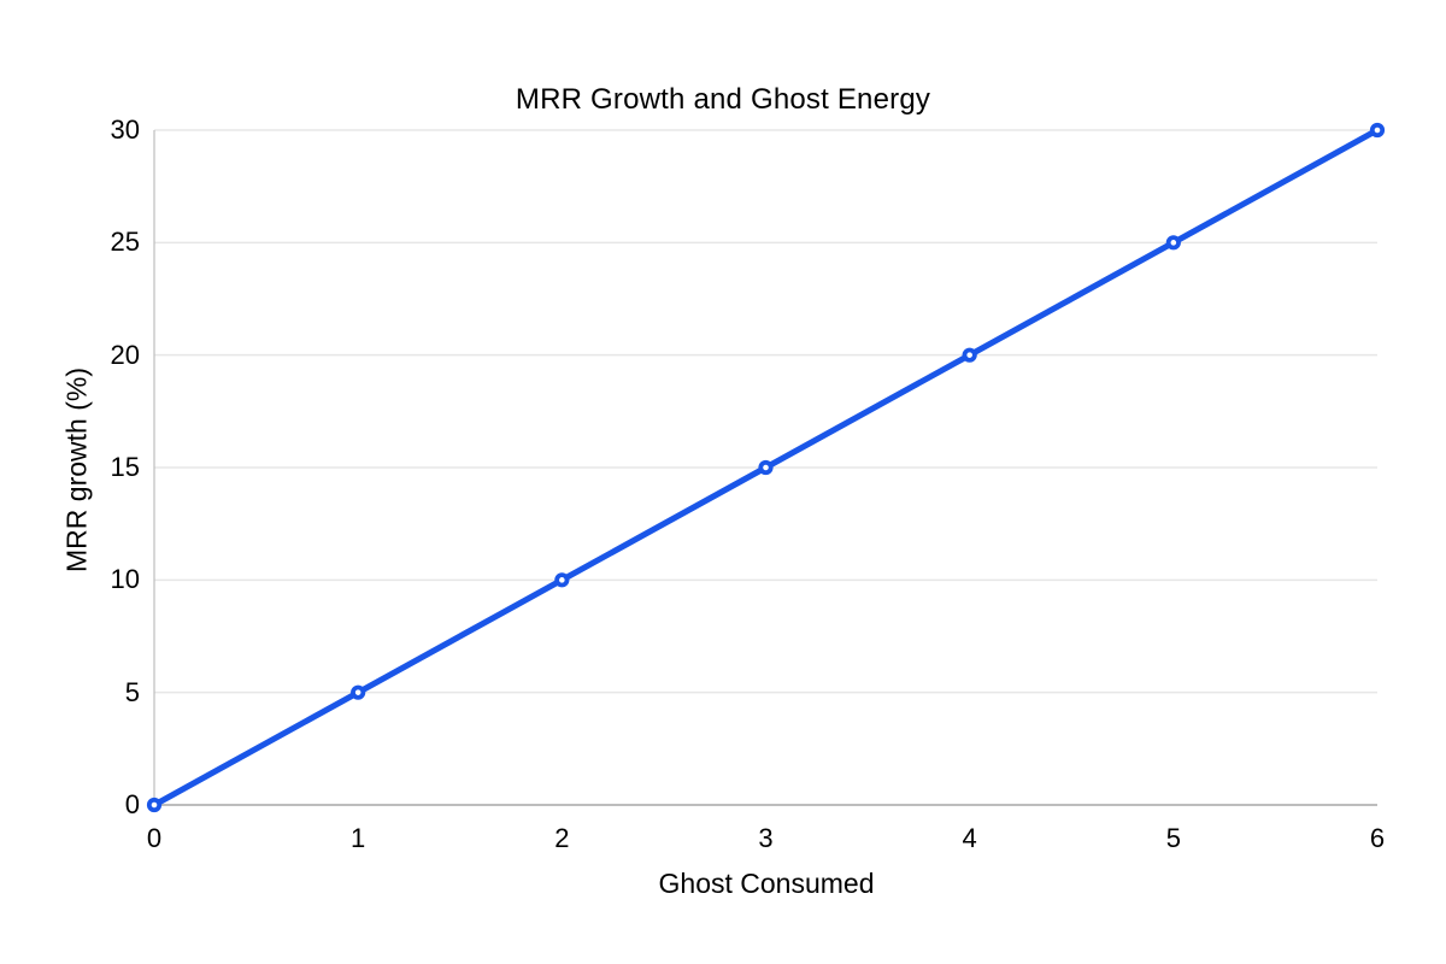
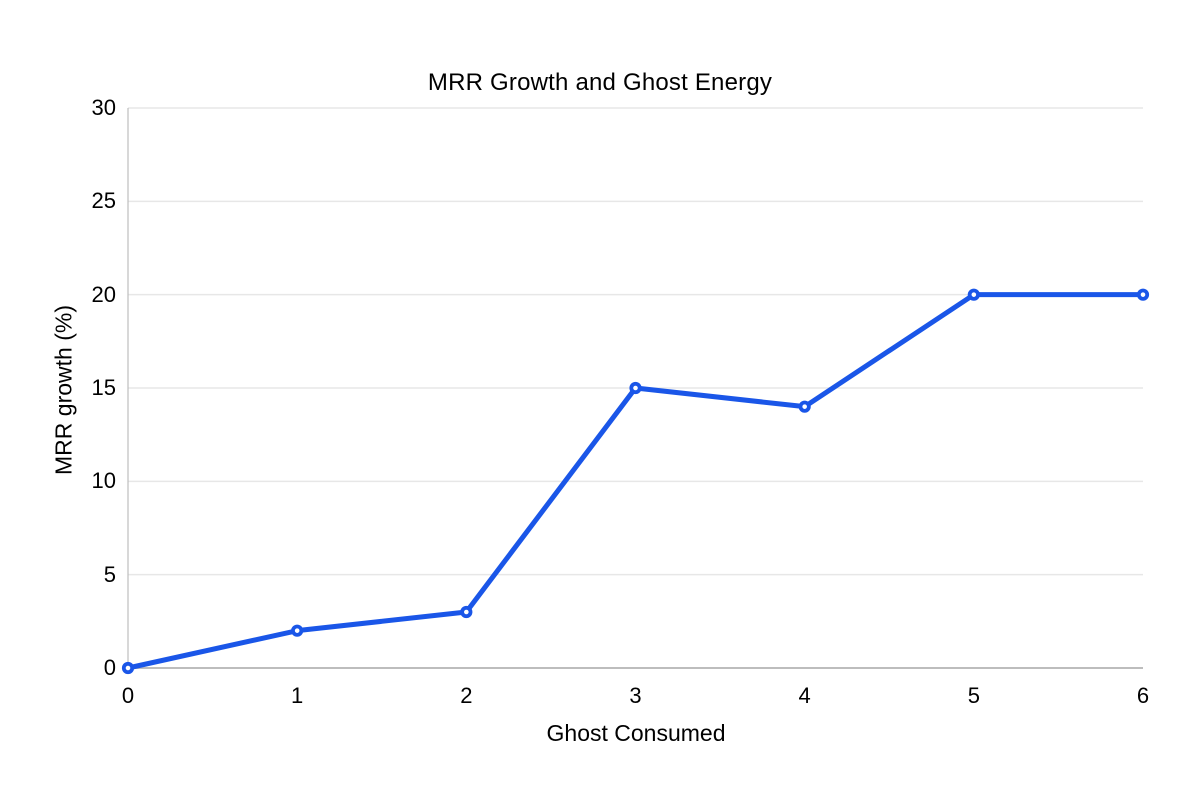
1: 5 -> 2
2: 10 -> 3
4: 20 -> 14
5: 25 -> 20
6: 30 -> 20
